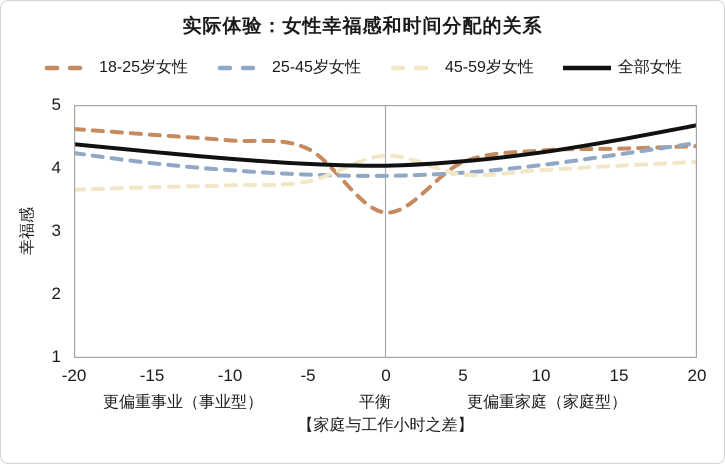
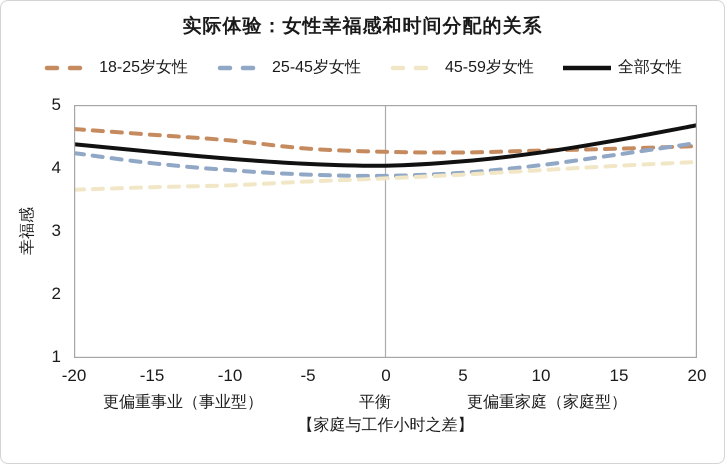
18-25岁女性/0: 3.3 -> 4.3
45-59岁女性/0: 4.2 -> 3.8
18-25岁女性/5: 4.1 -> 4.2
